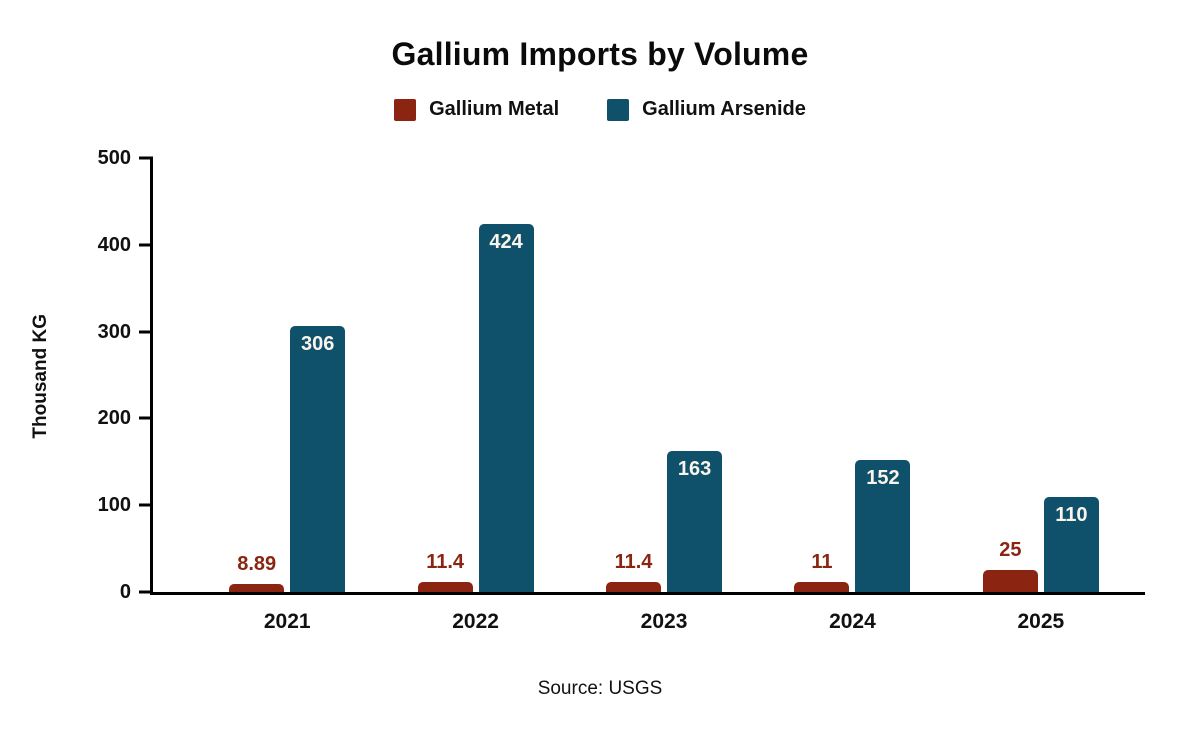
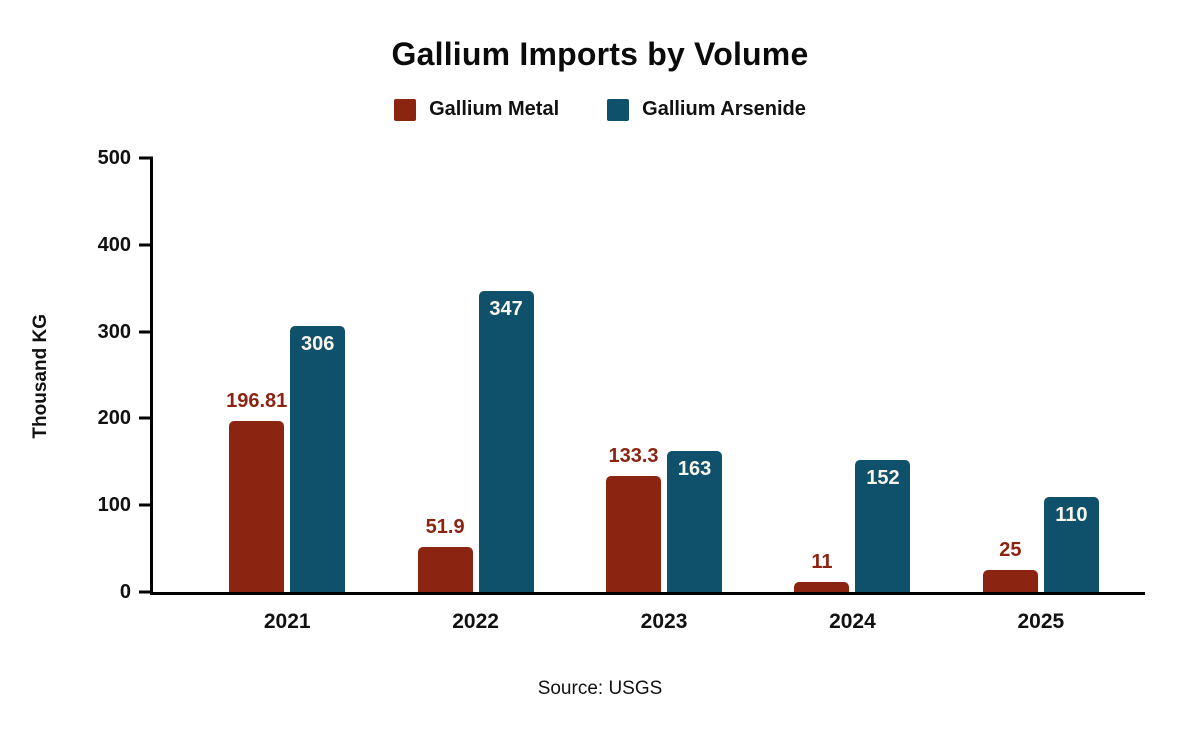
Gallium Metal/2021: 8.89 -> 196.81
Gallium Metal/2022: 11.4 -> 51.9
Gallium Arsenide/2022: 424 -> 347
Gallium Metal/2023: 11.4 -> 133.3
